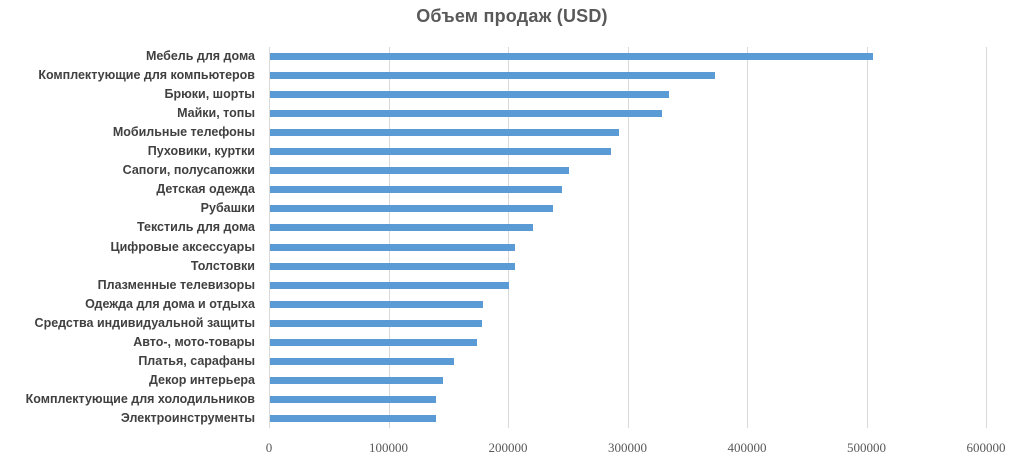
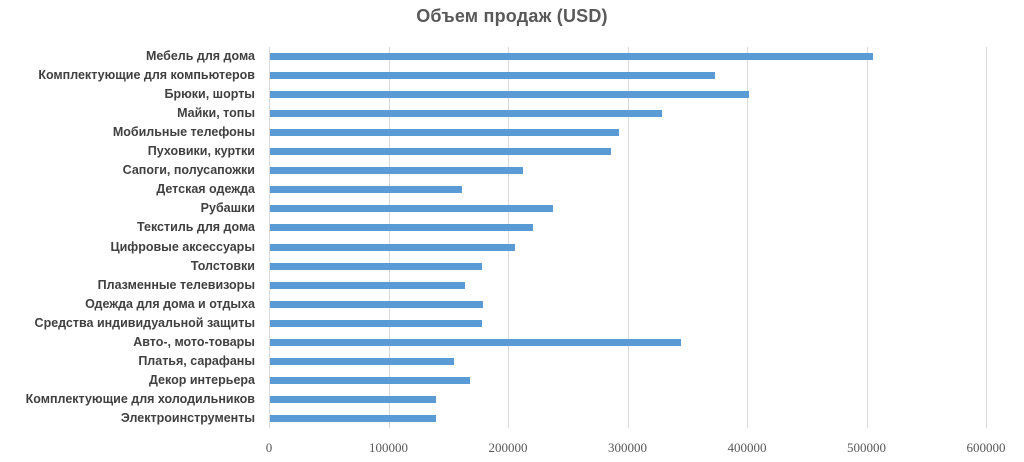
Брюки, шорты: 334000 -> 401000
Сапоги, полусапожки: 250000 -> 212000
Детская одежда: 244000 -> 161000
Толстовки: 205000 -> 177000
Плазменные телевизоры: 200000 -> 163000
Авто-, мото-товары: 173000 -> 344000
Декор интерьера: 145000 -> 167000
